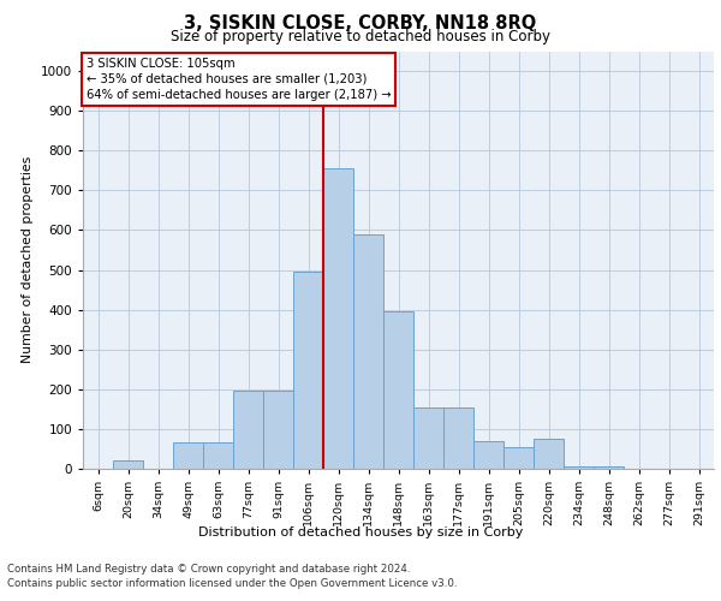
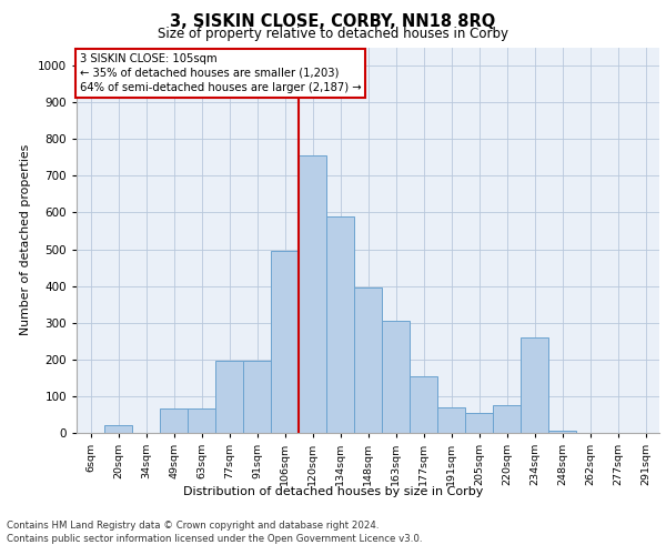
163sqm: 155 -> 305
234sqm: 5 -> 260
